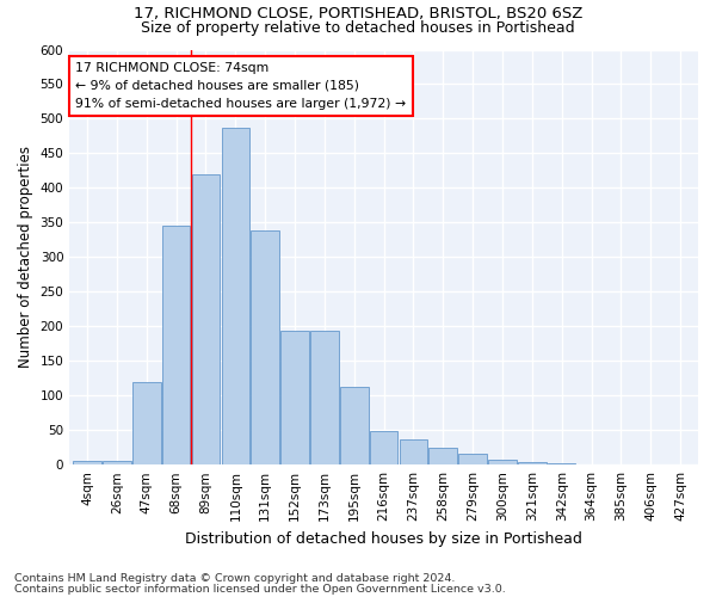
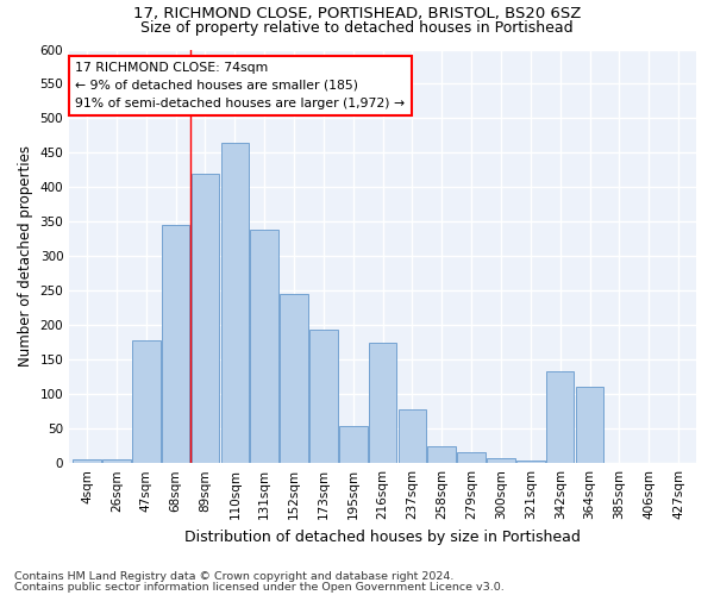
47sqm: 120 -> 178
110sqm: 487 -> 464
152sqm: 193 -> 246
195sqm: 112 -> 54
216sqm: 48 -> 174
237sqm: 36 -> 78
342sqm: 2 -> 134
364sqm: 1 -> 110
